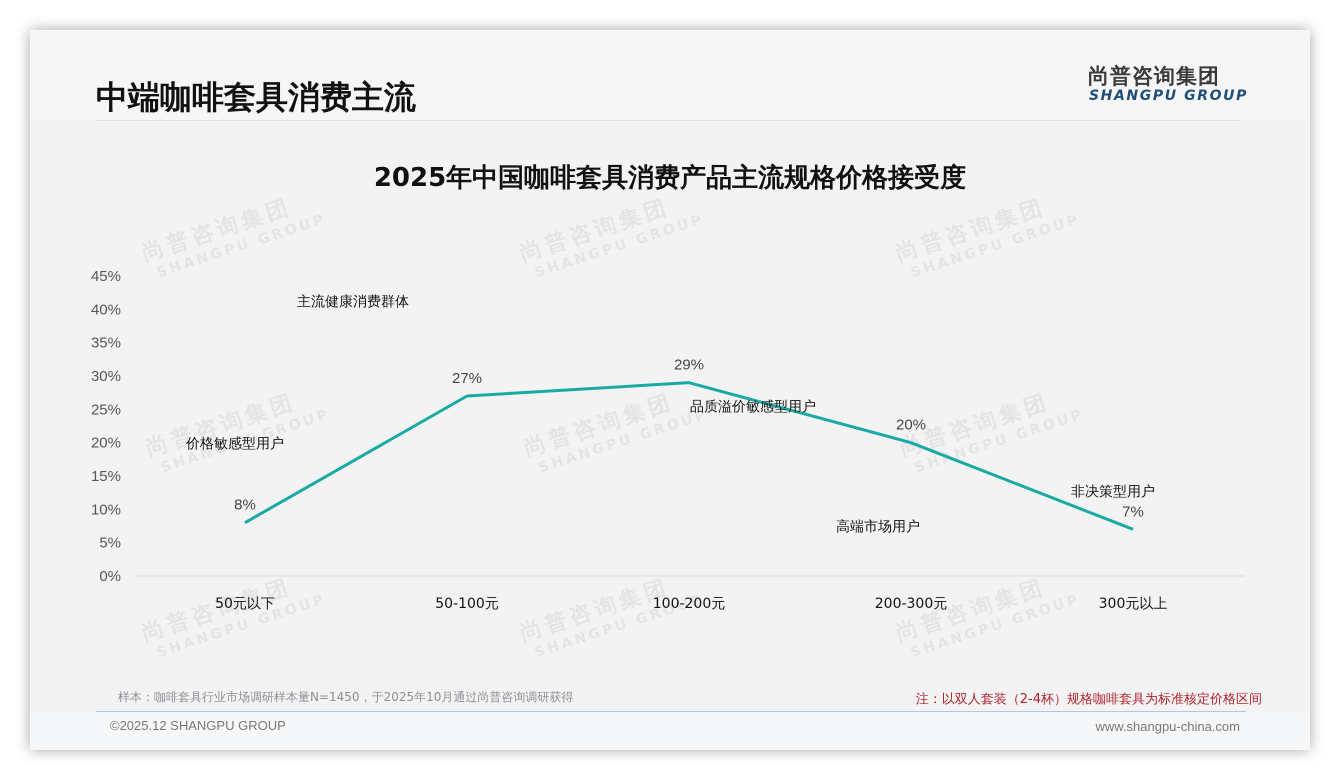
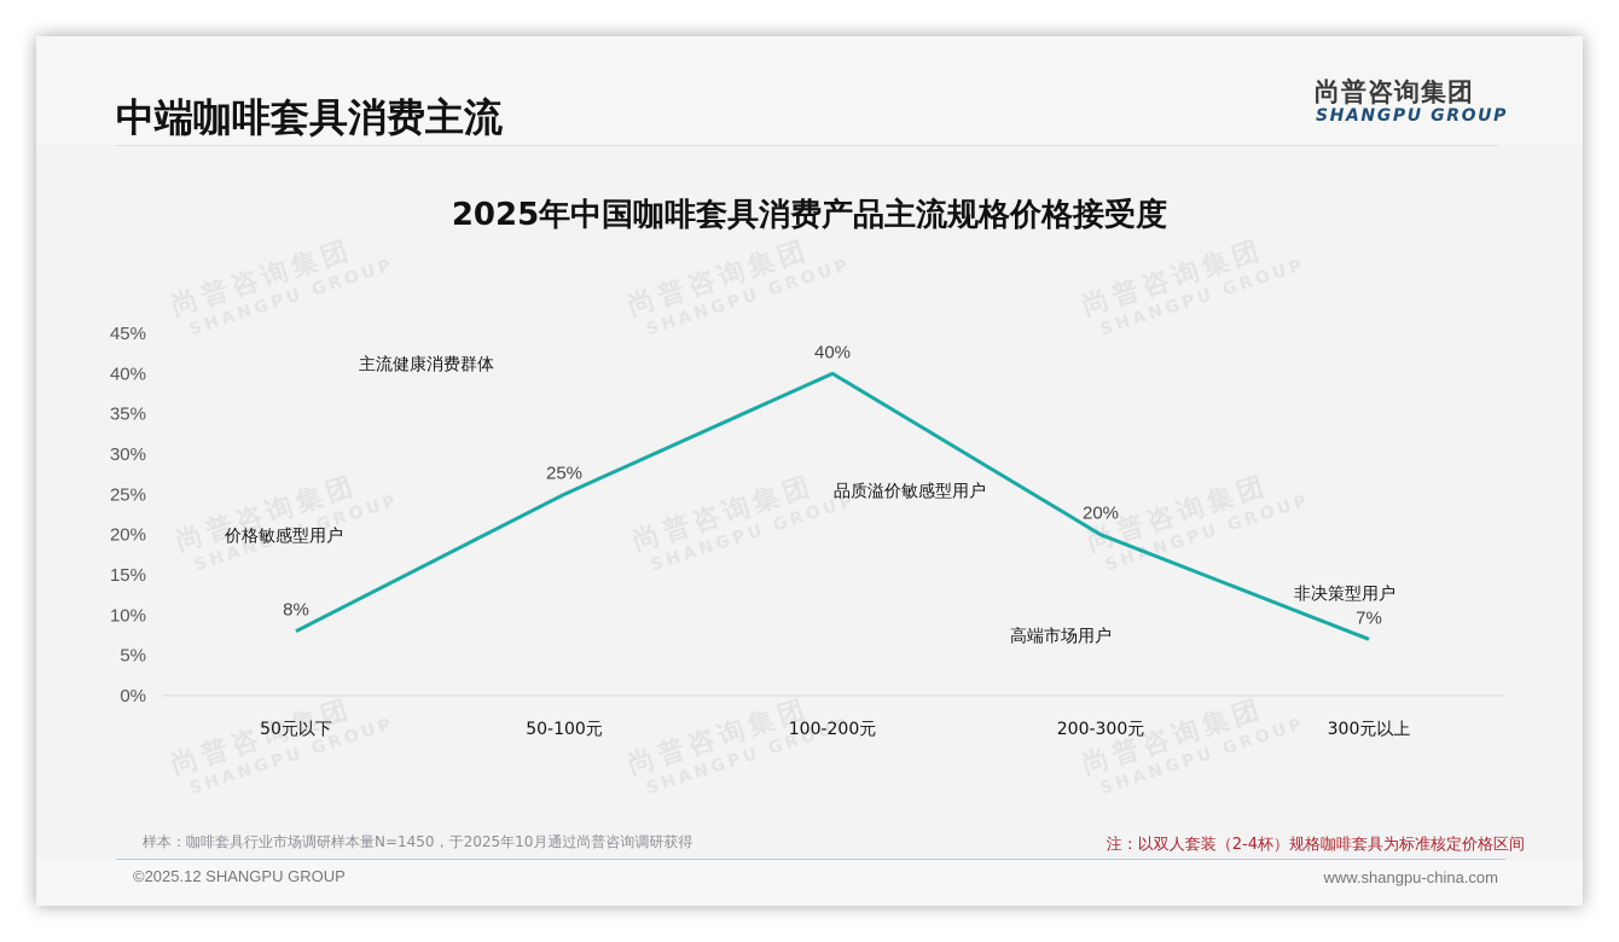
50-100元: 27% -> 25%
100-200元: 29% -> 40%
